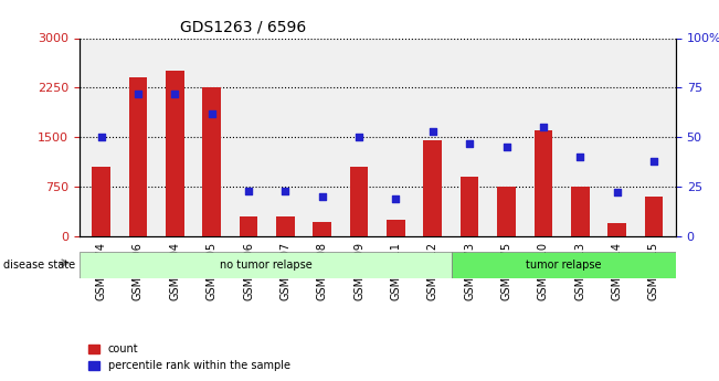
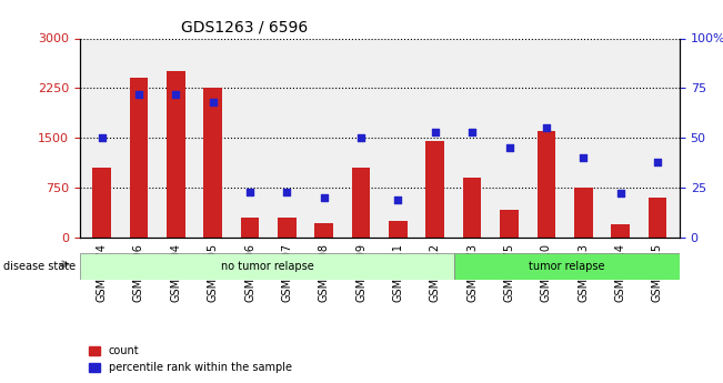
percentile rank within the sample/GSM50505: 62 -> 68
percentile rank within the sample/GSM50473: 47 -> 53
count/GSM50475: 750 -> 420
